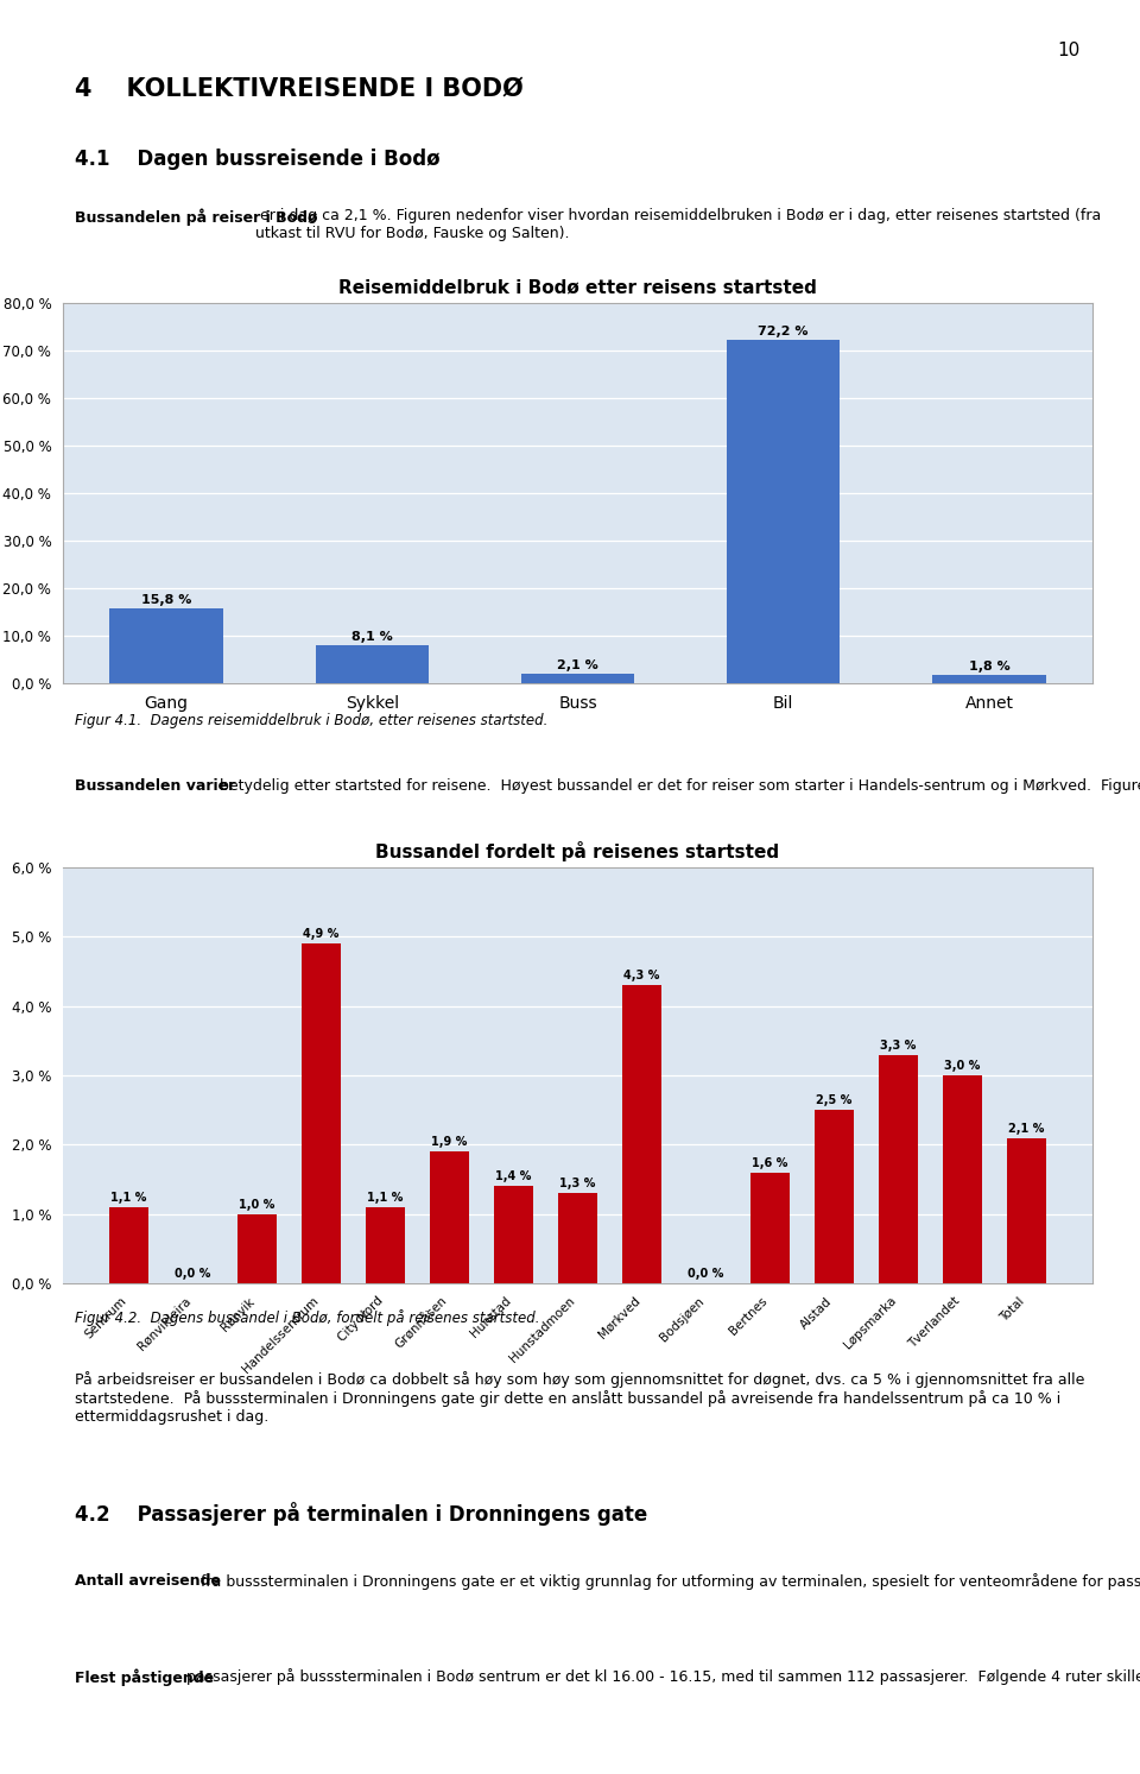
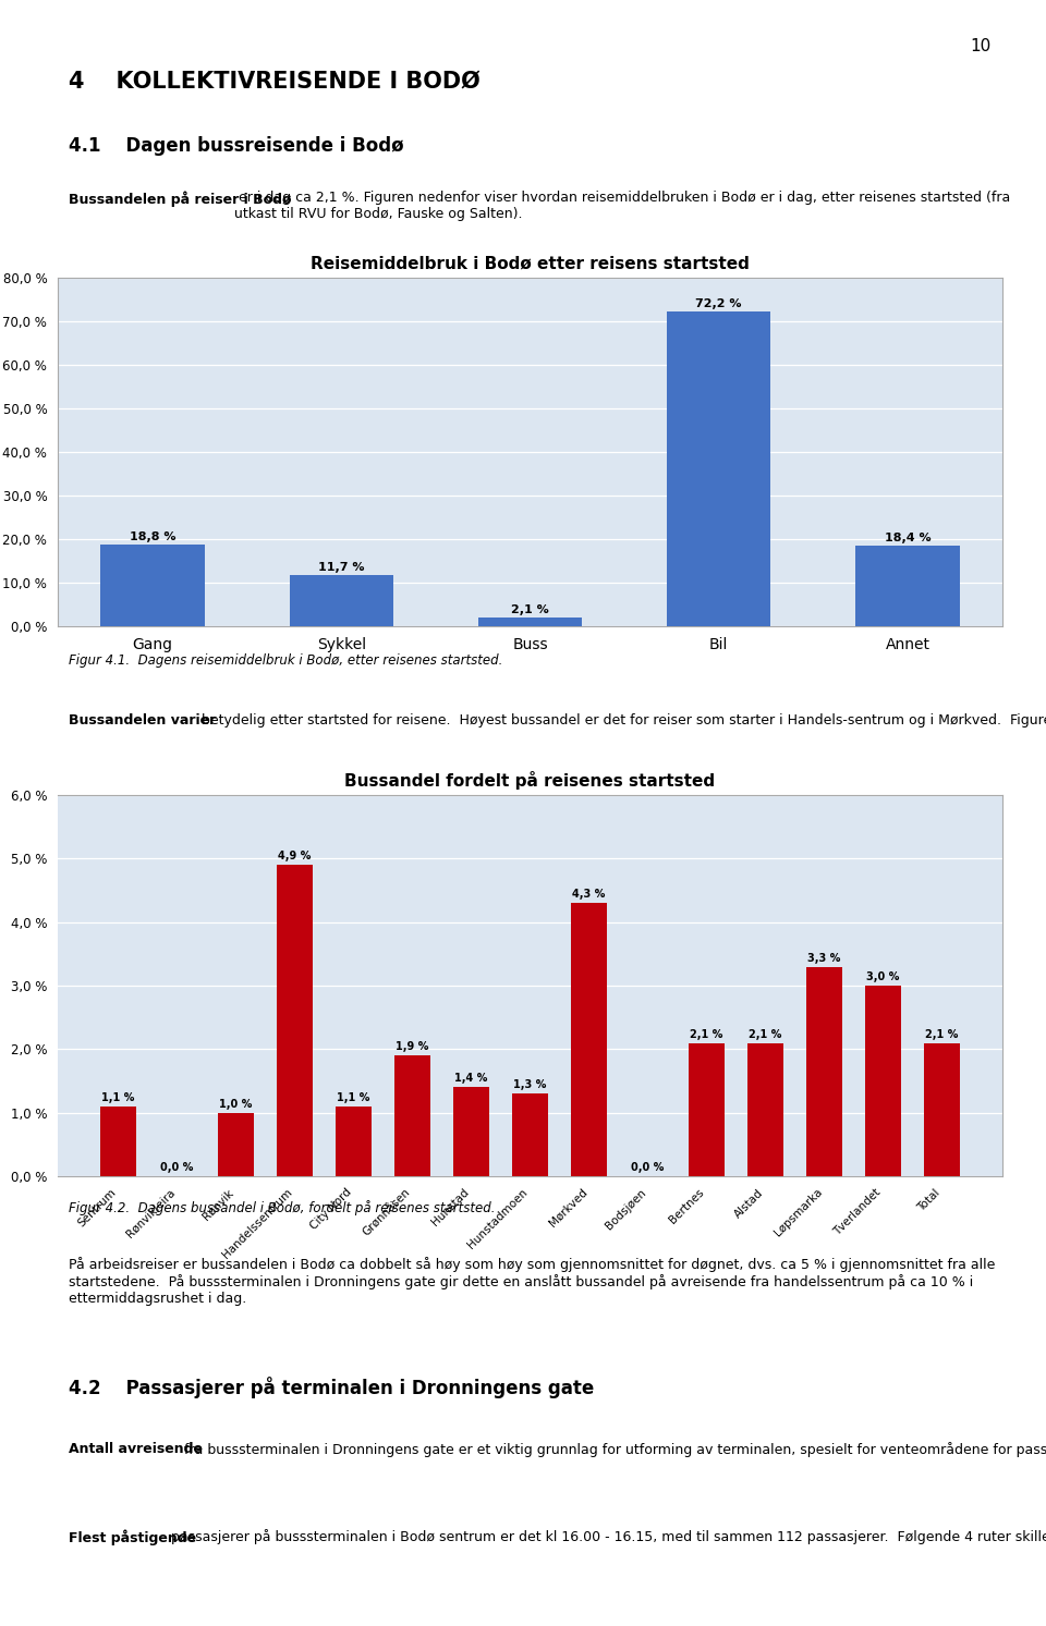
Reisemiddelbruk i Bodø etter reisens startsted/Gang: 15,8 -> 18,8
Reisemiddelbruk i Bodø etter reisens startsted/Sykkel: 8,1 -> 11,7
Reisemiddelbruk i Bodø etter reisens startsted/Annet: 1,8 -> 18,4
Bussandel fordelt på reisenes startsted/Bertnes: 1,6 -> 2,1
Bussandel fordelt på reisenes startsted/Alstad: 2,5 -> 2,1
